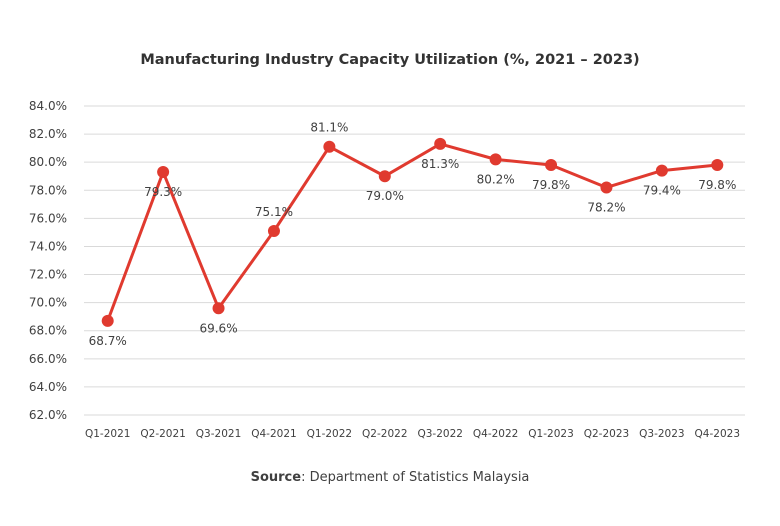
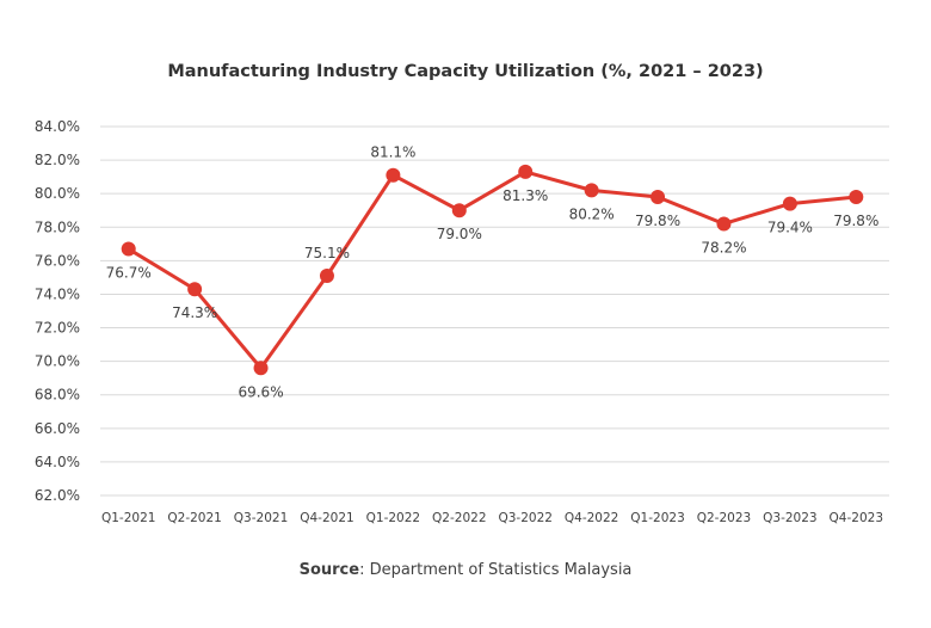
Q1-2021: 68.7% -> 76.7%
Q2-2021: 79.3% -> 74.3%
